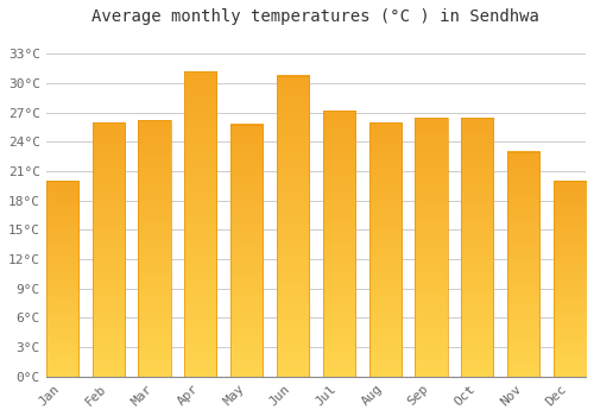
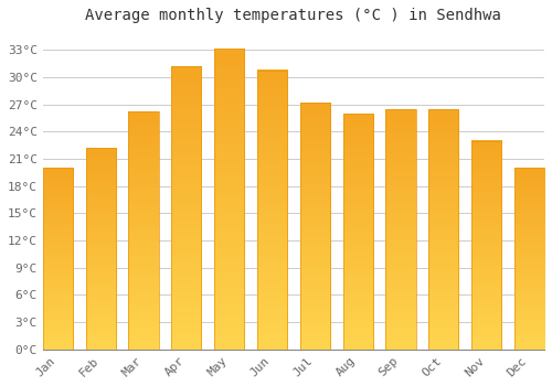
Feb: 26.0°C -> 22.2°C
May: 25.8°C -> 33.2°C
